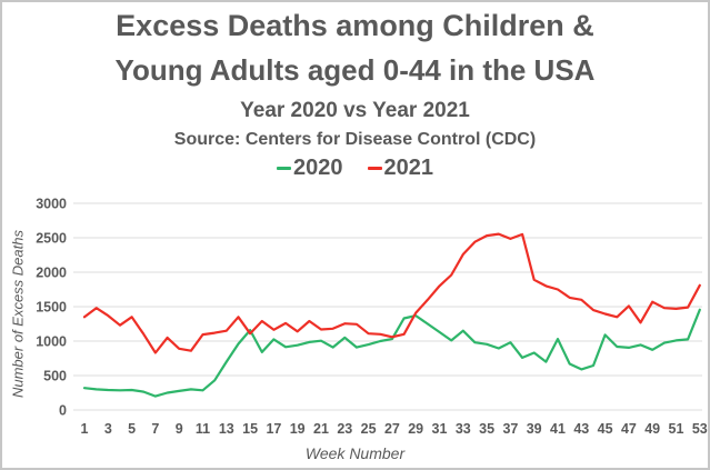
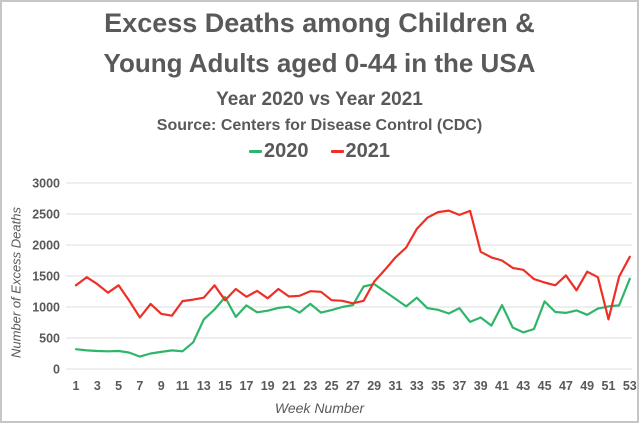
2020/13: 700 -> 800
2021/51: 1500 -> 800
